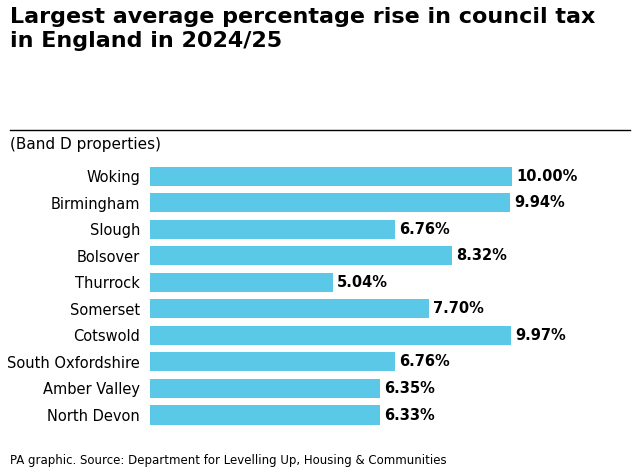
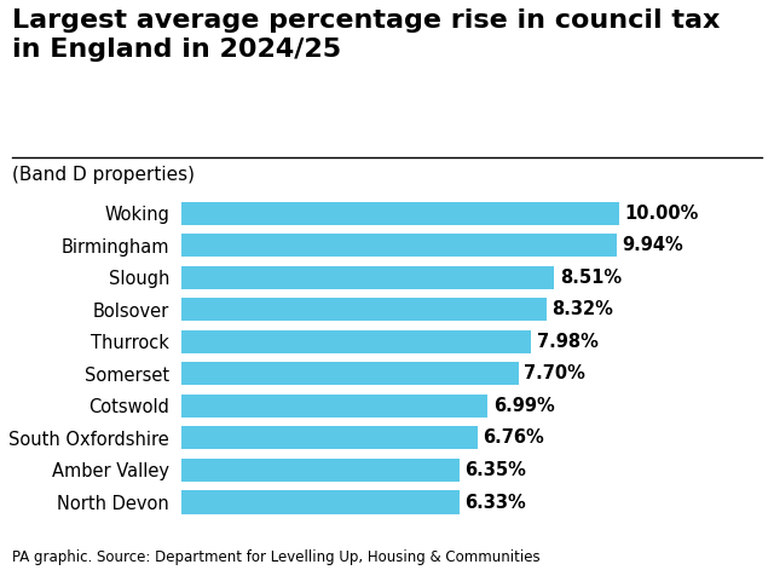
Slough: 6.76% -> 8.51%
Thurrock: 5.04% -> 7.98%
Cotswold: 9.97% -> 6.99%
